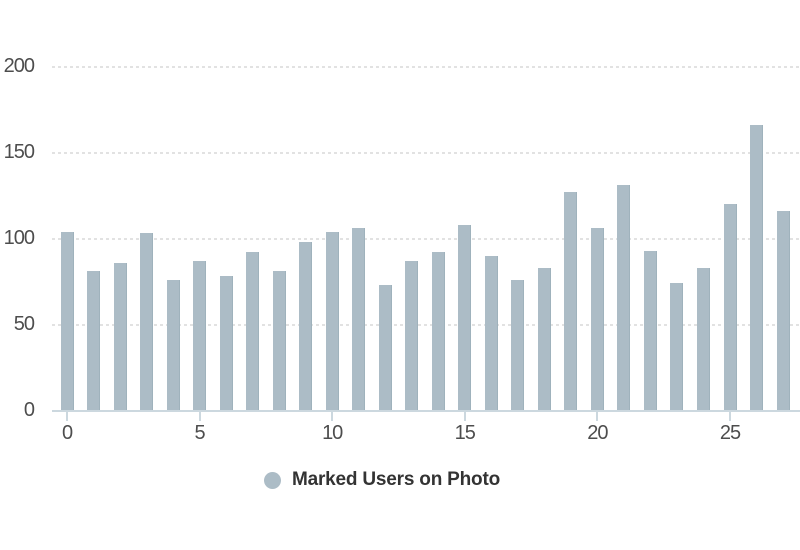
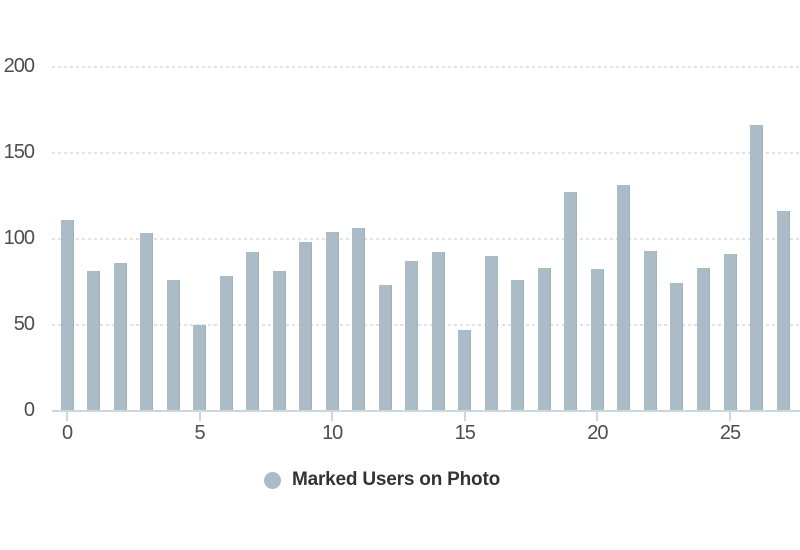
0: 104 -> 111
5: 87 -> 50
15: 108 -> 47
20: 106 -> 82
25: 120 -> 91
